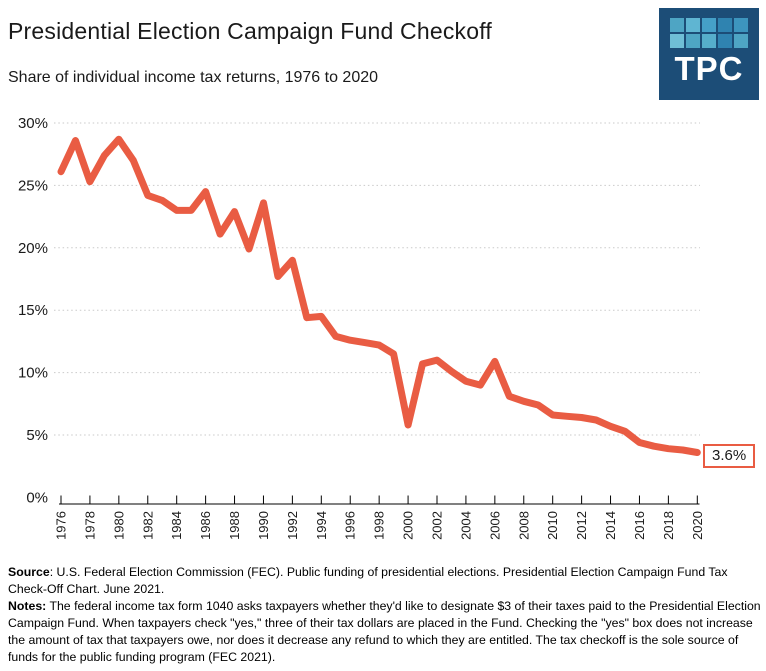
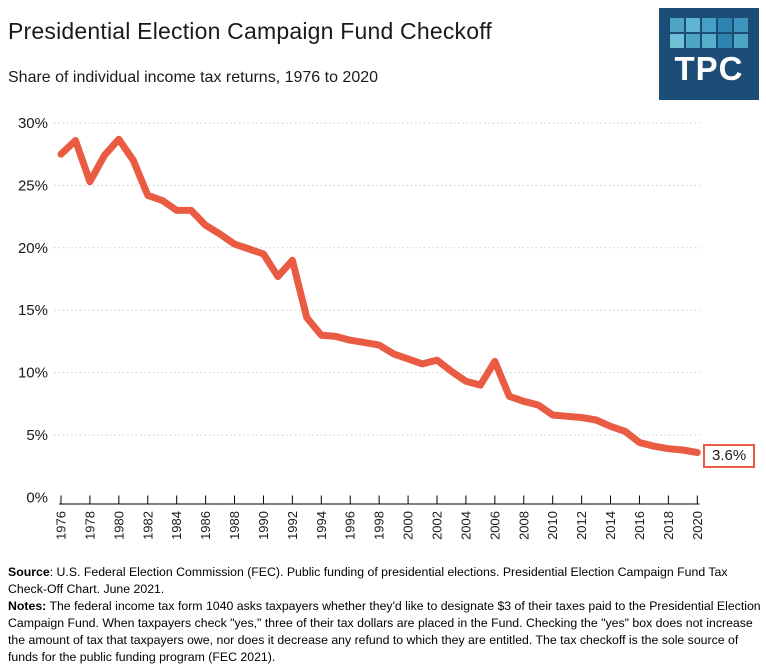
1976: 26.1% -> 27.5%
1986: 24.5% -> 21.8%
1988: 22.9% -> 20.3%
1990: 23.6% -> 19.5%
1994: 14.5% -> 13.0%
2000: 5.8% -> 11.1%
